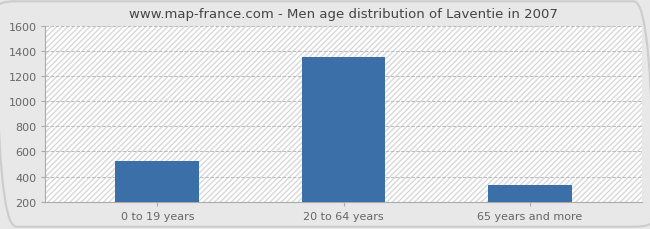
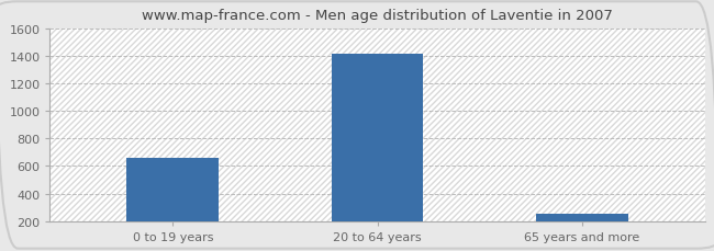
0 to 19 years: 520 -> 660
20 to 64 years: 1350 -> 1420
65 years and more: 330 -> 250
